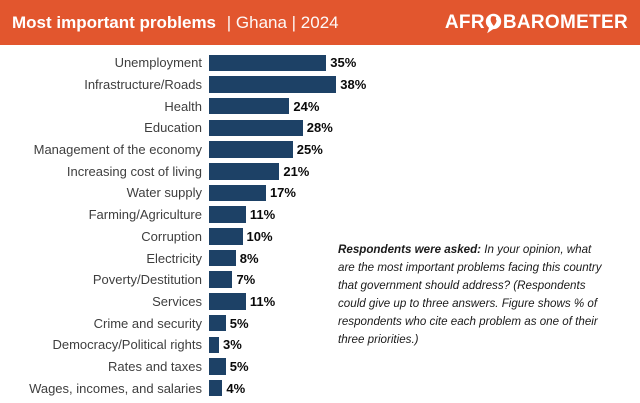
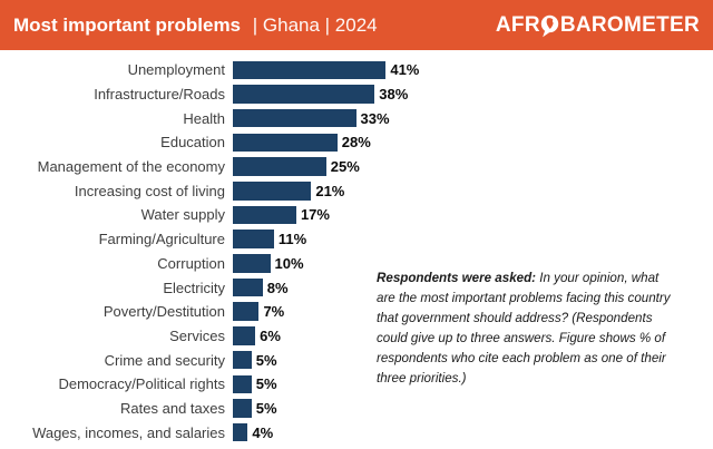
Unemployment: 35% -> 41%
Health: 24% -> 33%
Services: 11% -> 6%
Democracy/Political rights: 3% -> 5%
